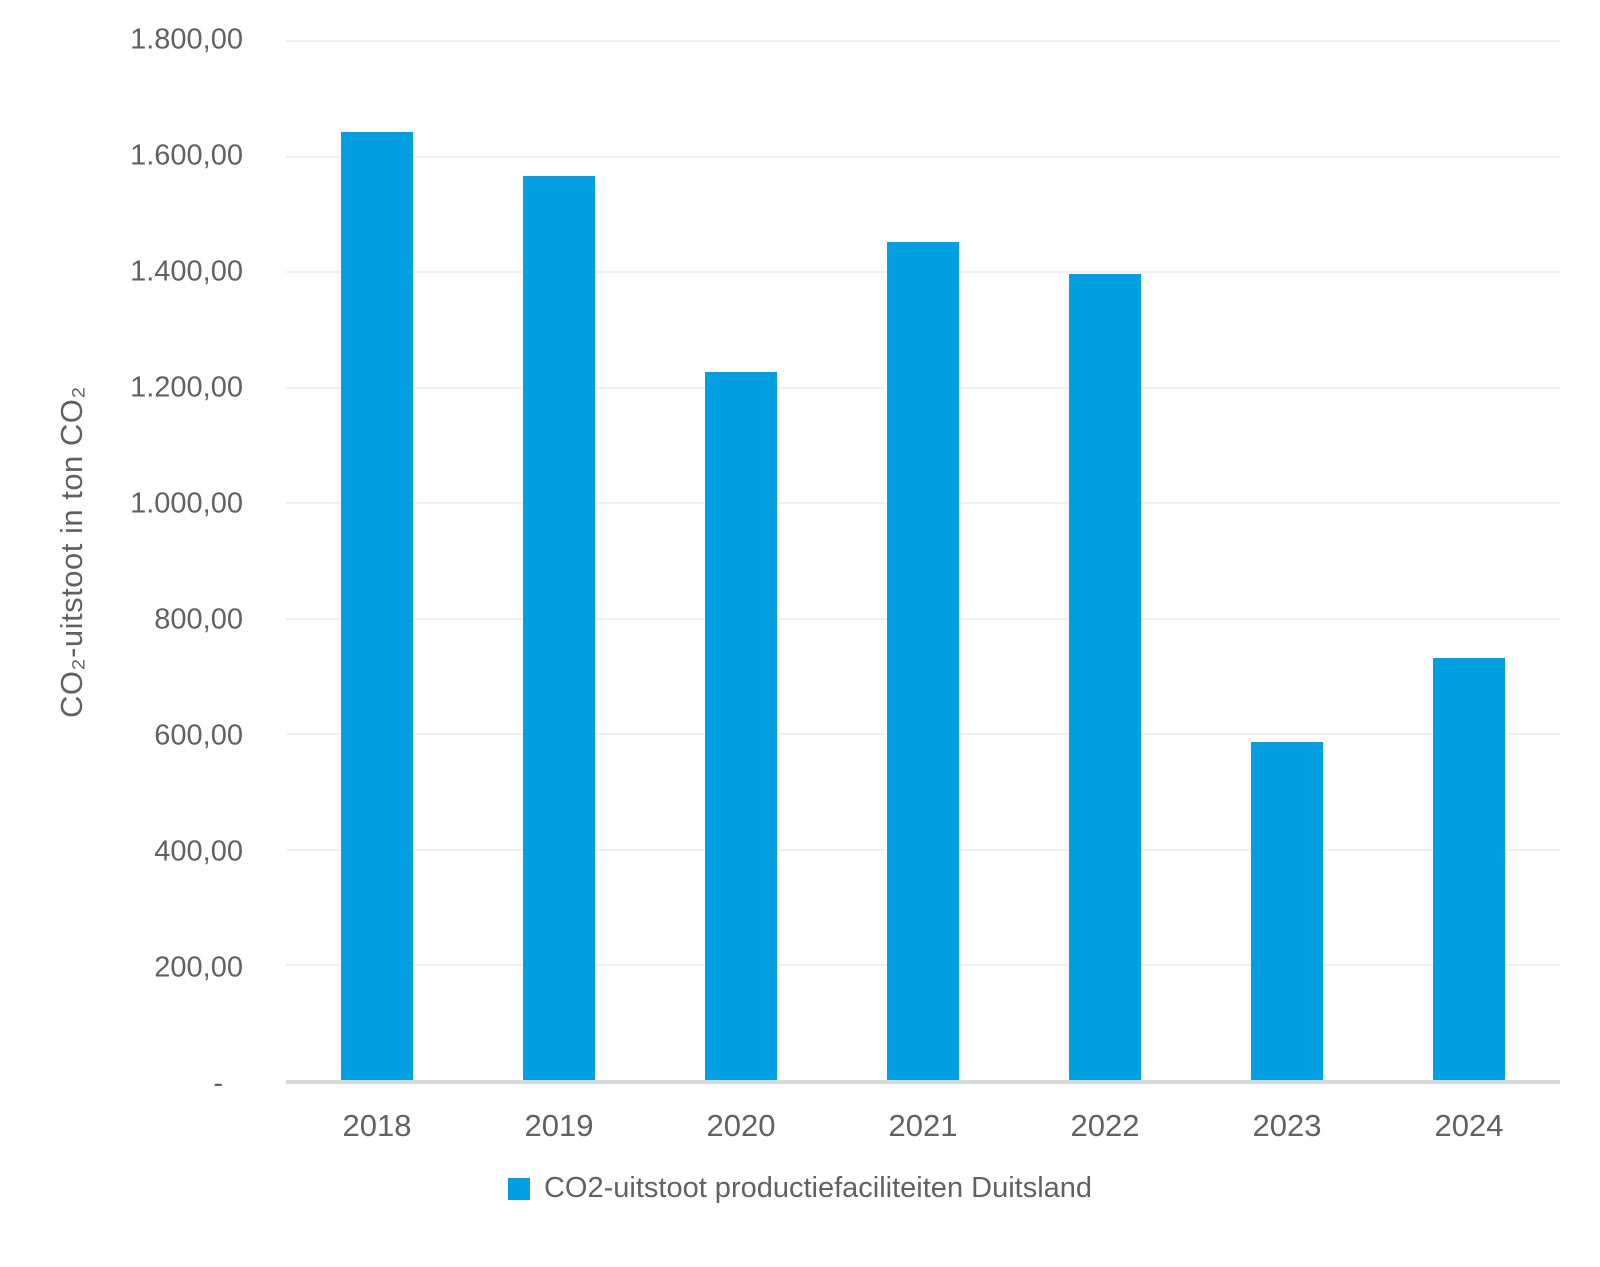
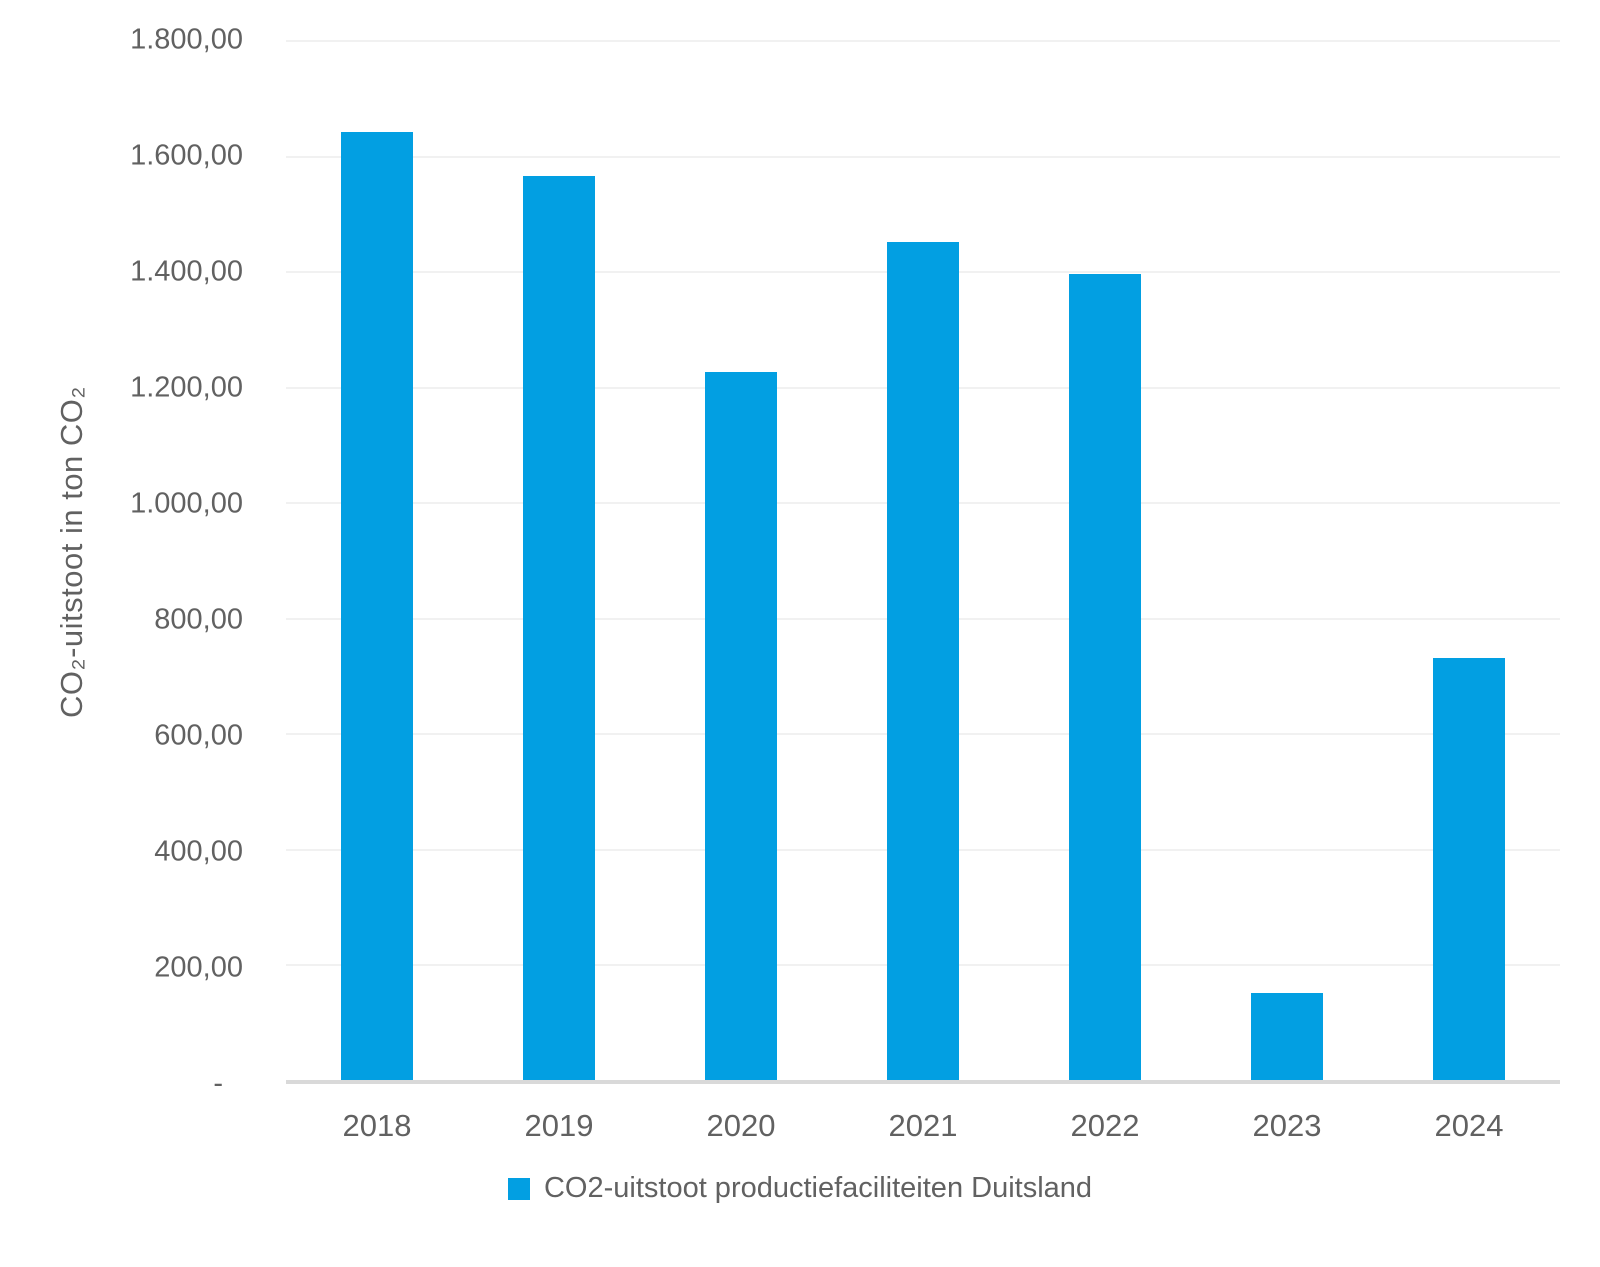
2023: 580 -> 150
